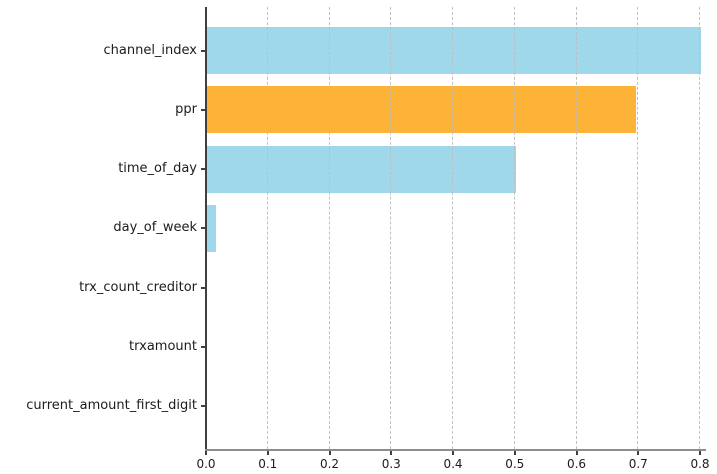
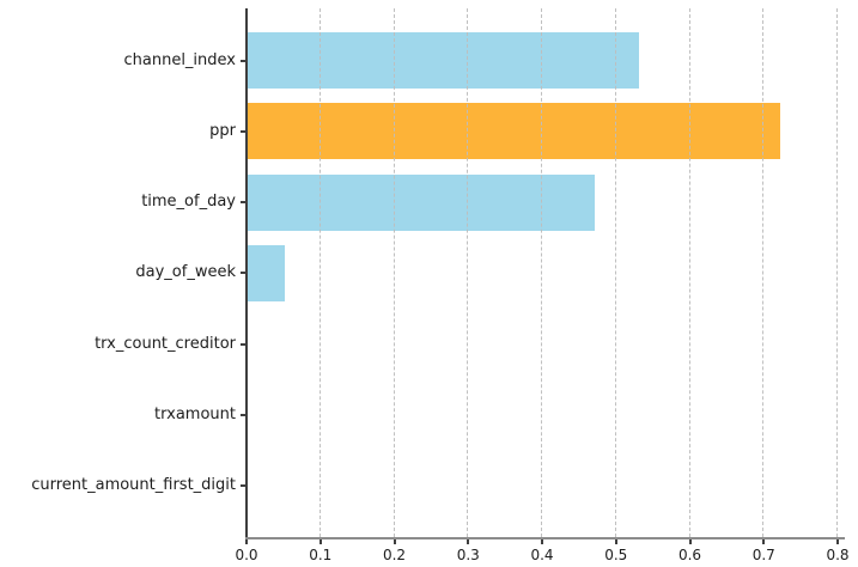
channel_index: 0.80 -> 0.53
ppr: 0.69 -> 0.72
time_of_day: 0.50 -> 0.47
day_of_week: 0.01 -> 0.05
